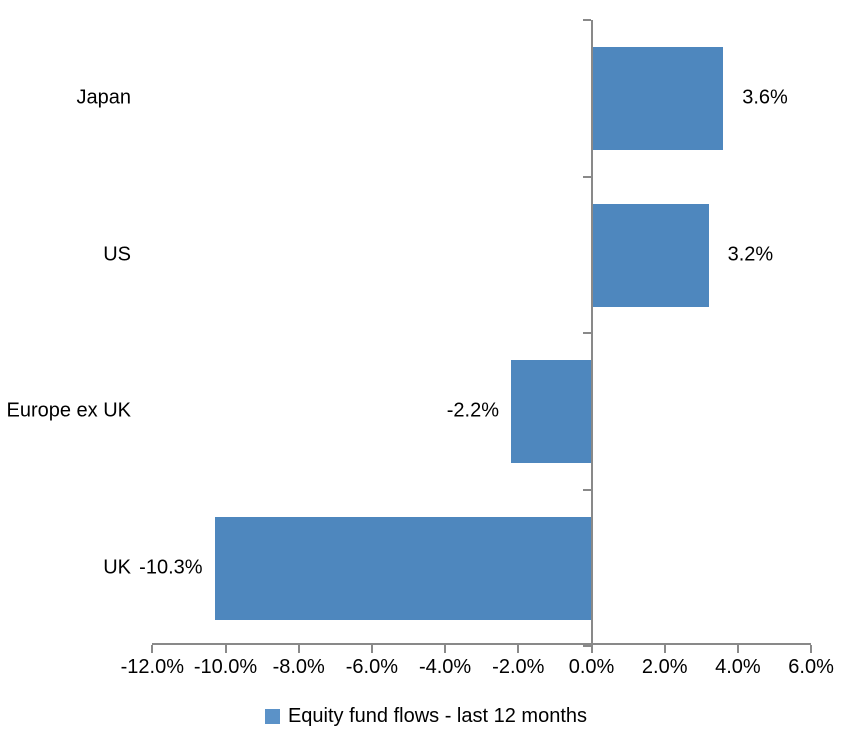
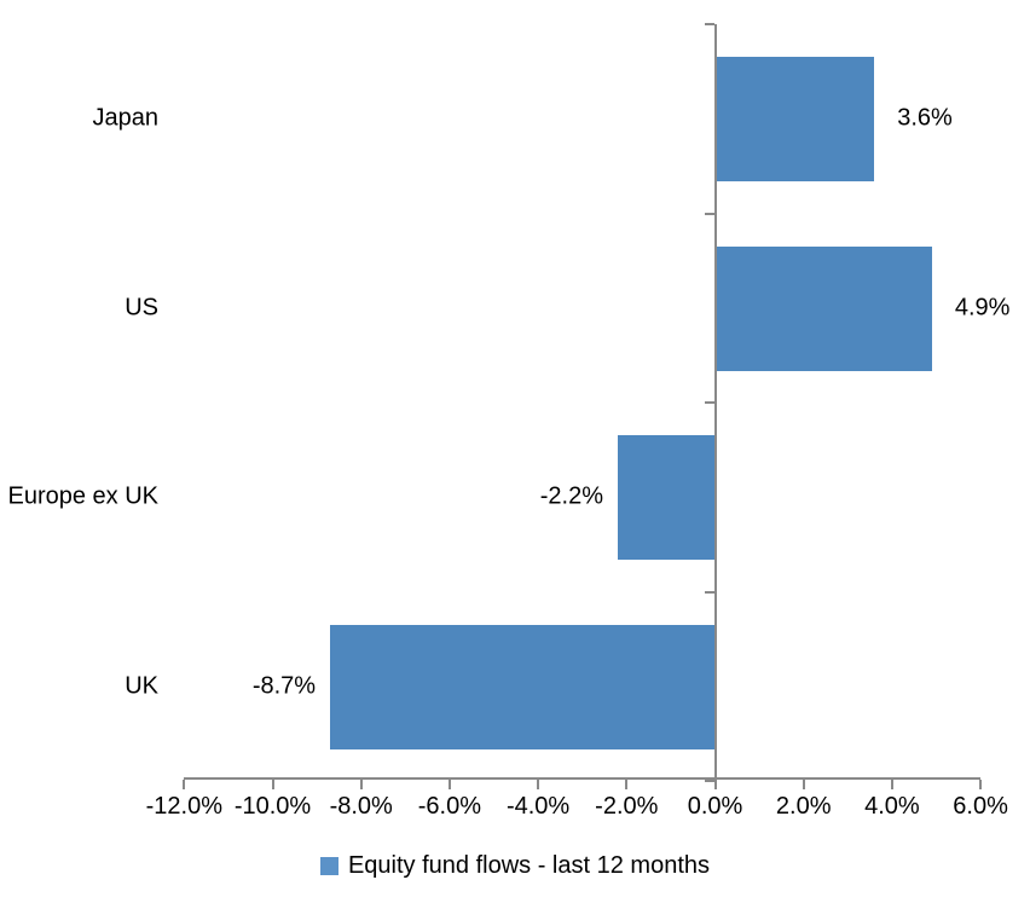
US: 3.2% -> 4.9%
UK: -10.3% -> -8.7%
